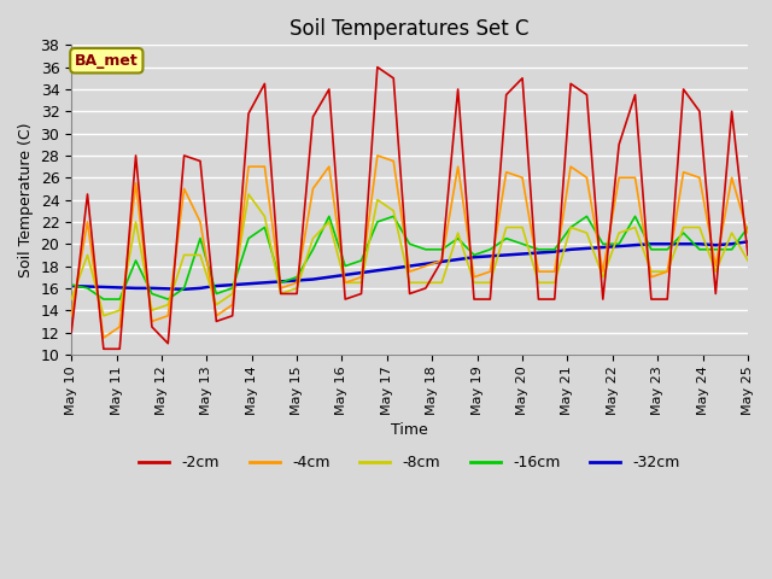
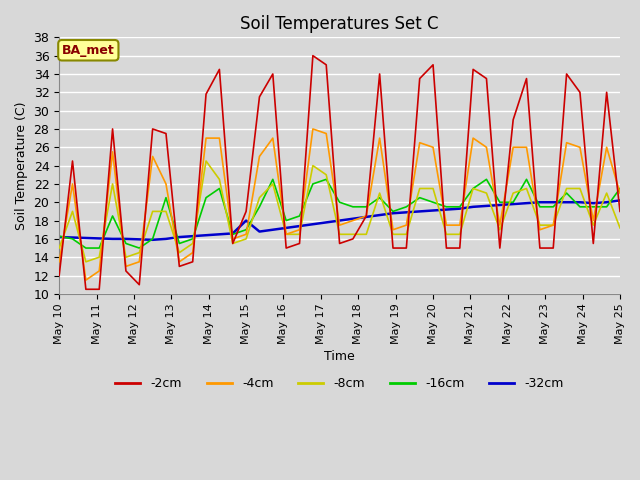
-2cm/May 15: 15.5 -> 19.0
-32cm/May 15: 16.7 -> 18.0
-8cm/May 25: 18.5 -> 17.2
